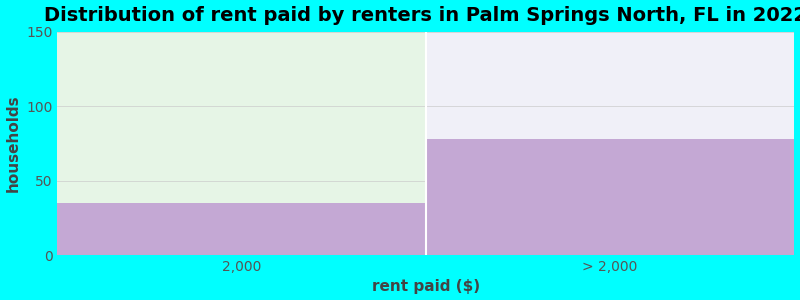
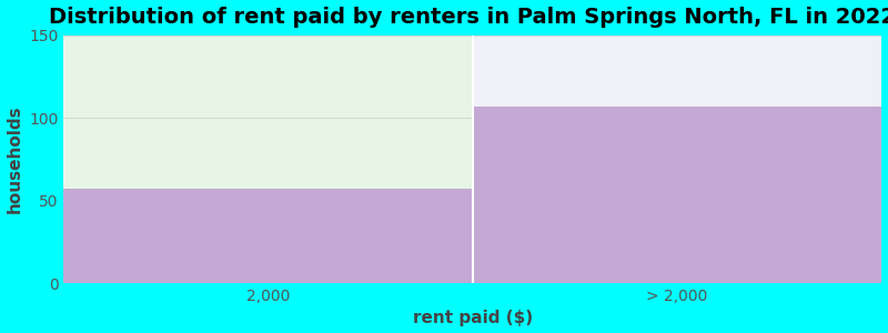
2,000: 35 -> 57
> 2,000: 78 -> 107
